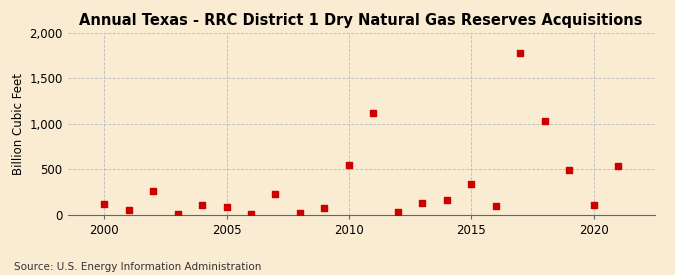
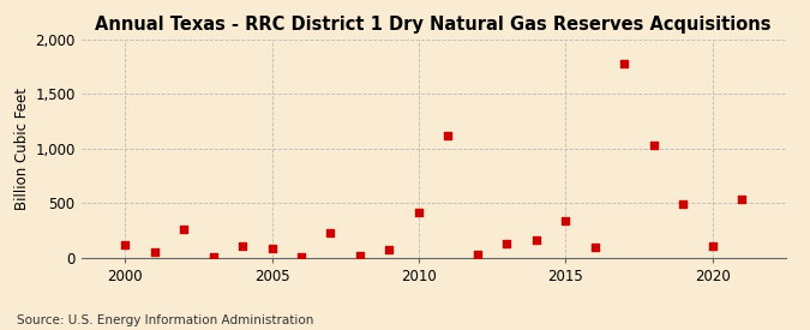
2010: 540 -> 420
